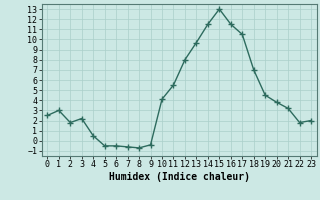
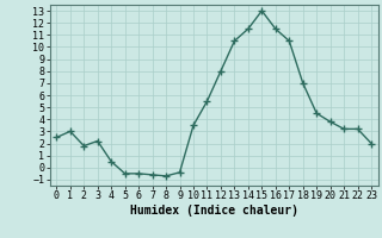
10: 4.1 -> 3.5
13: 9.7 -> 10.5
22: 1.8 -> 3.2
